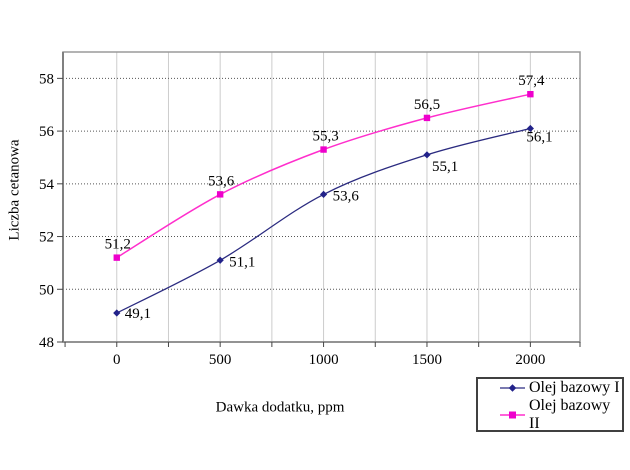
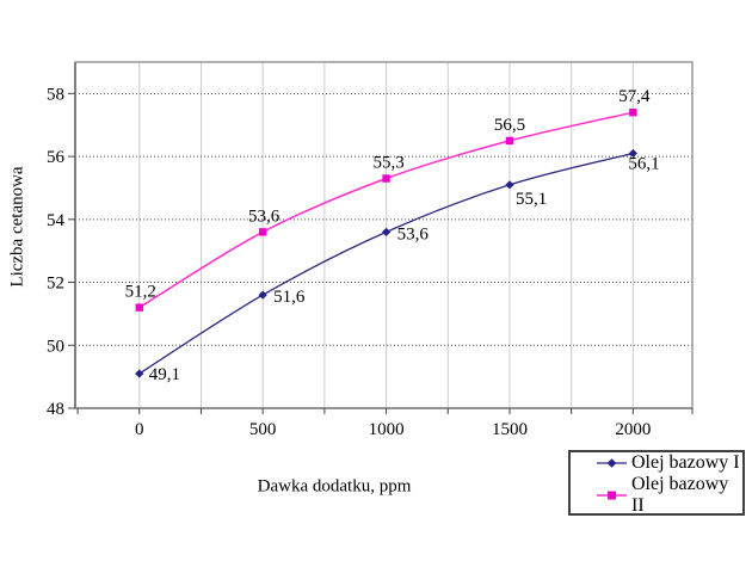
Olej bazowy I/500: 51,1 -> 51,6
